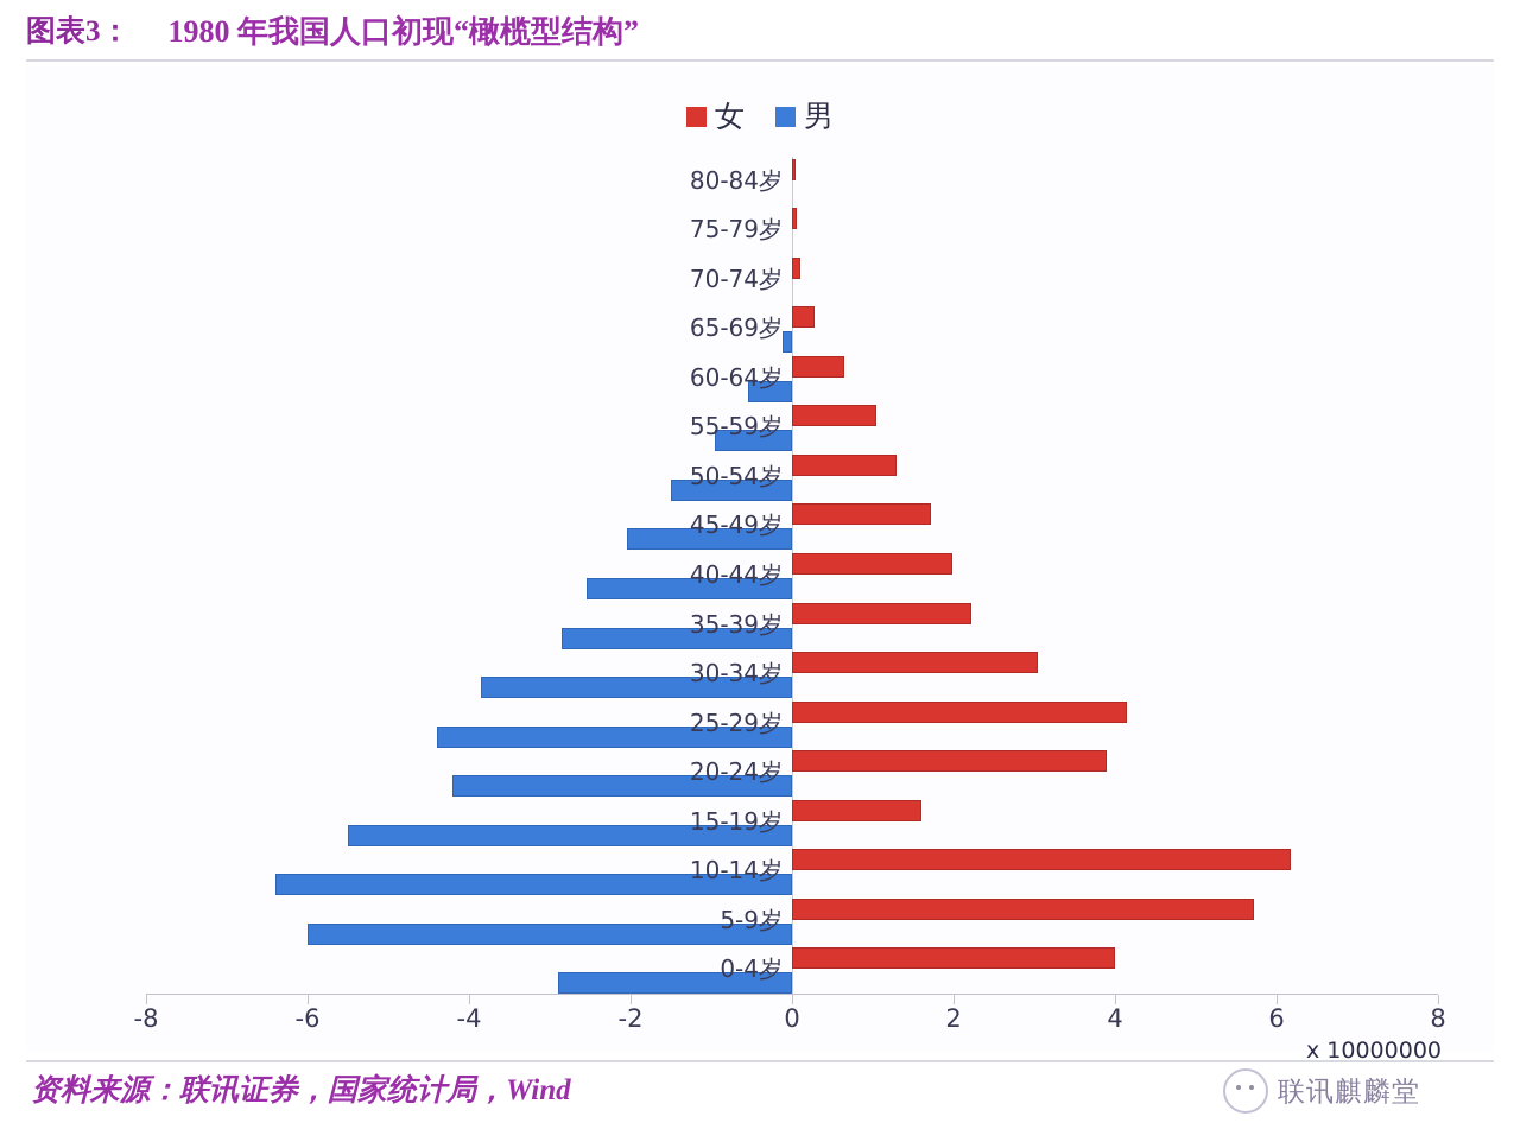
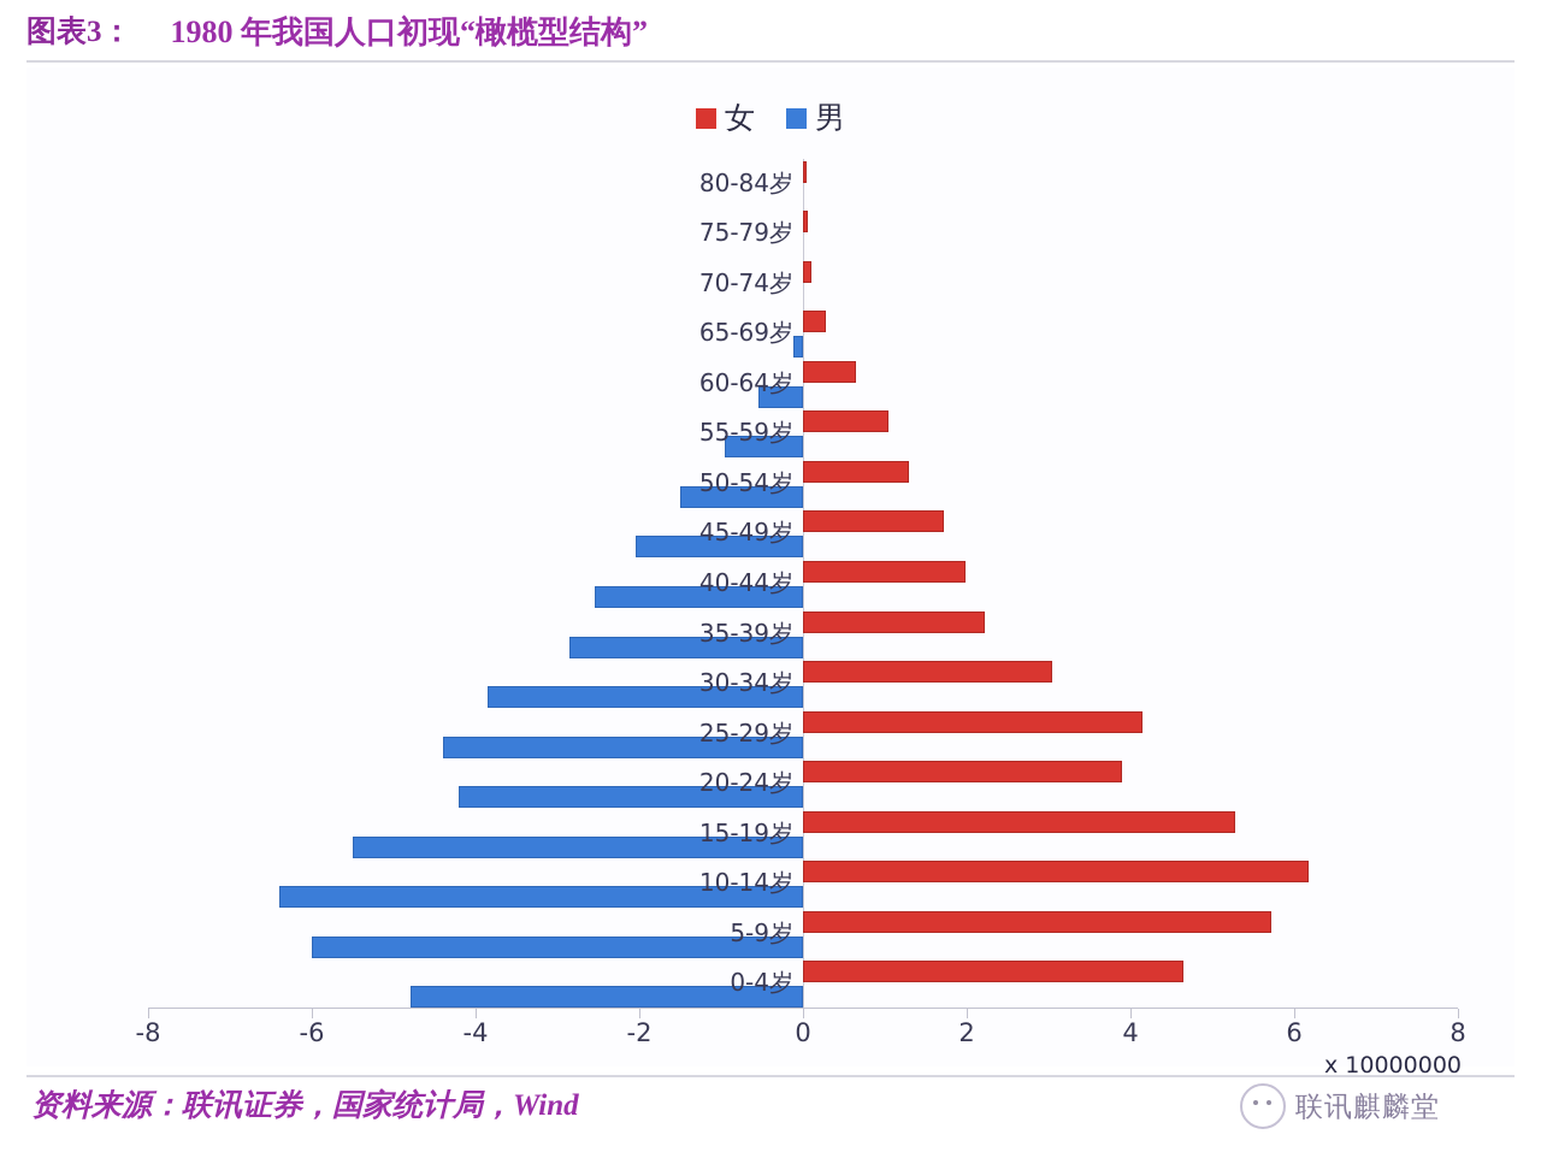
女/15-19岁: 1.6 -> 5.3
女/0-4岁: 4.0 -> 4.7
男/0-4岁: -2.9 -> -4.8
